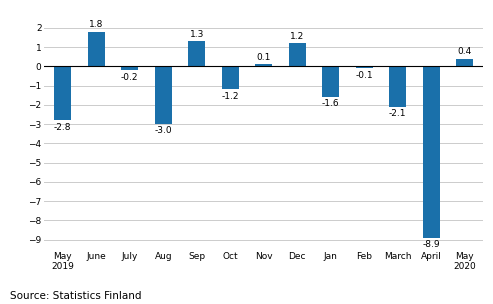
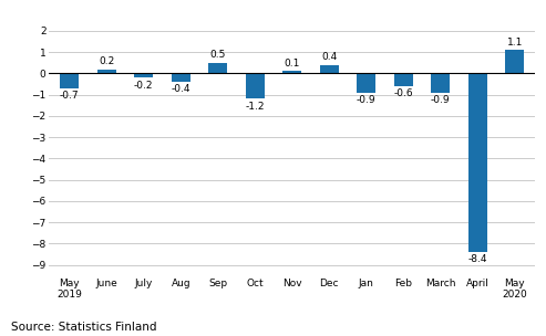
May 2019: -2.8 -> -0.7
June: 1.8 -> 0.2
Aug: -3.0 -> -0.4
Sep: 1.3 -> 0.5
Dec: 1.2 -> 0.4
Jan: -1.6 -> -0.9
Feb: -0.1 -> -0.6
March: -2.1 -> -0.9
April: -8.9 -> -8.4
May 2020: 0.4 -> 1.1
